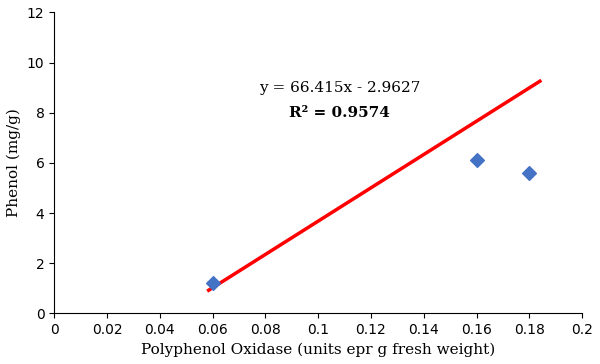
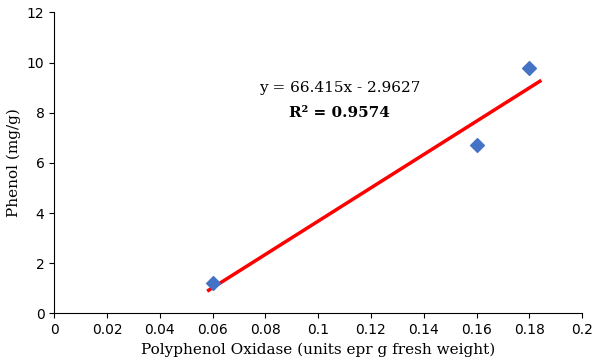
0.16: 6.1 -> 6.7
0.18: 5.6 -> 9.8
